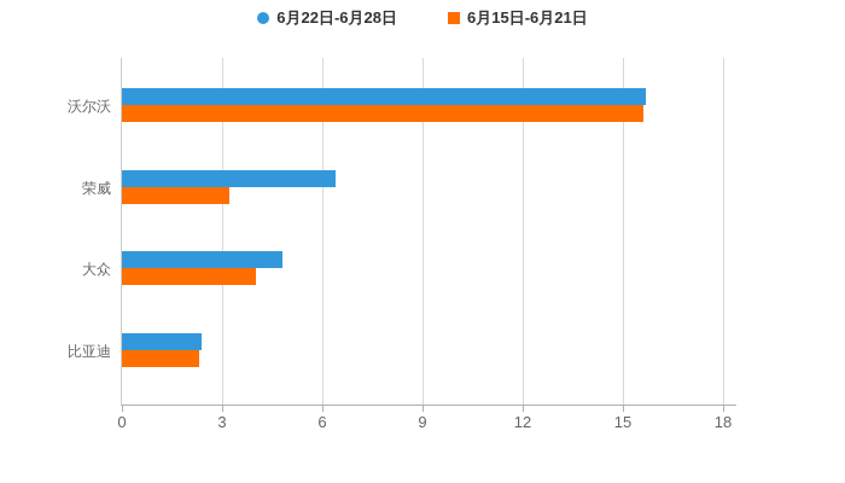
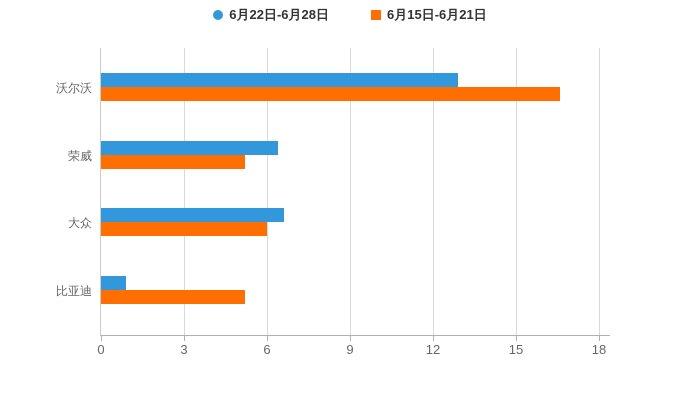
6月22日-6月28日/沃尔沃: 15.7 -> 12.9
6月15日-6月21日/沃尔沃: 15.6 -> 16.6
6月15日-6月21日/荣威: 3.2 -> 5.2
6月22日-6月28日/大众: 4.8 -> 6.6
6月15日-6月21日/大众: 4.0 -> 6.0
6月22日-6月28日/比亚迪: 2.4 -> 0.9
6月15日-6月21日/比亚迪: 2.3 -> 5.2
